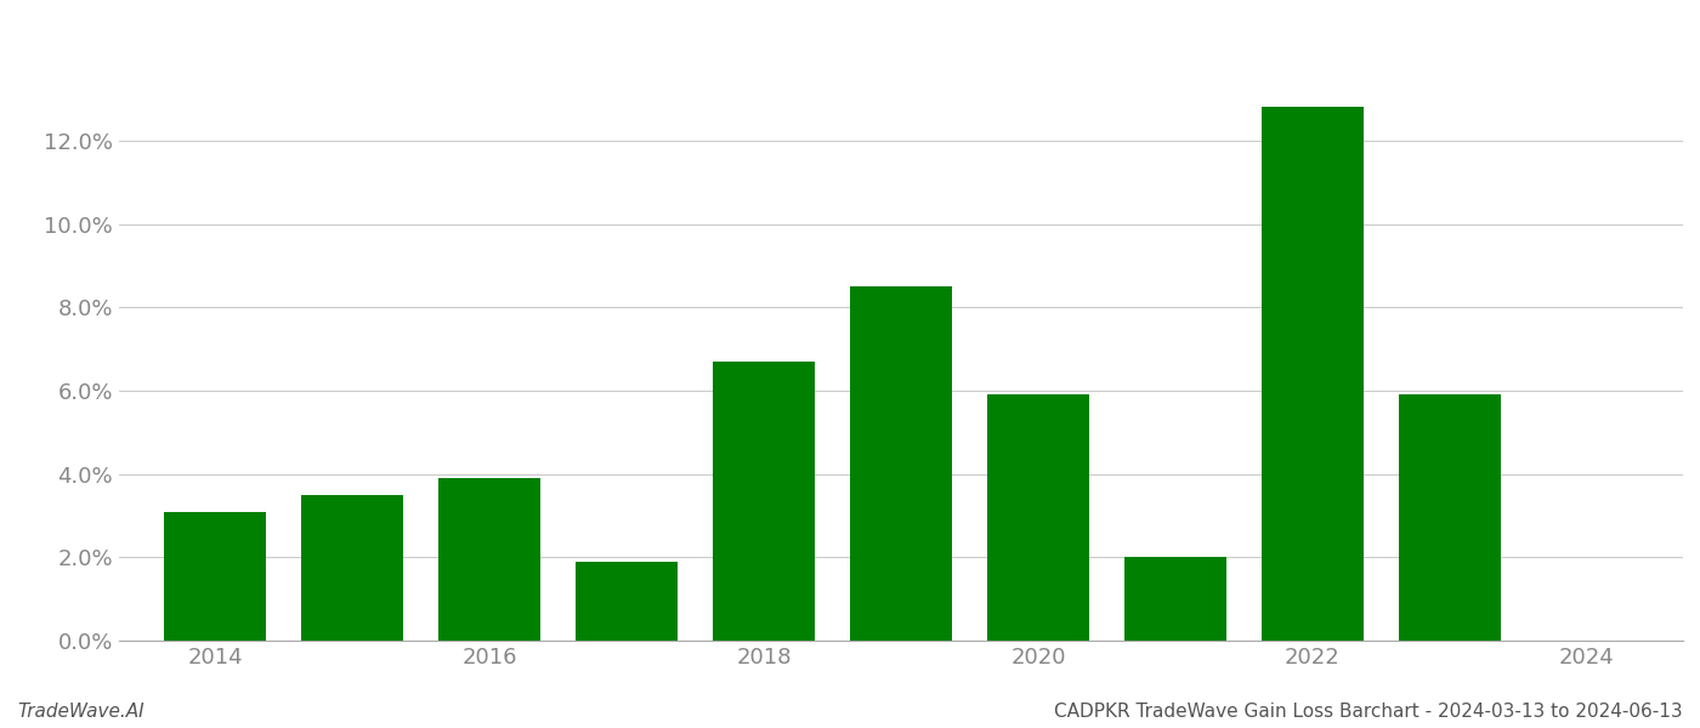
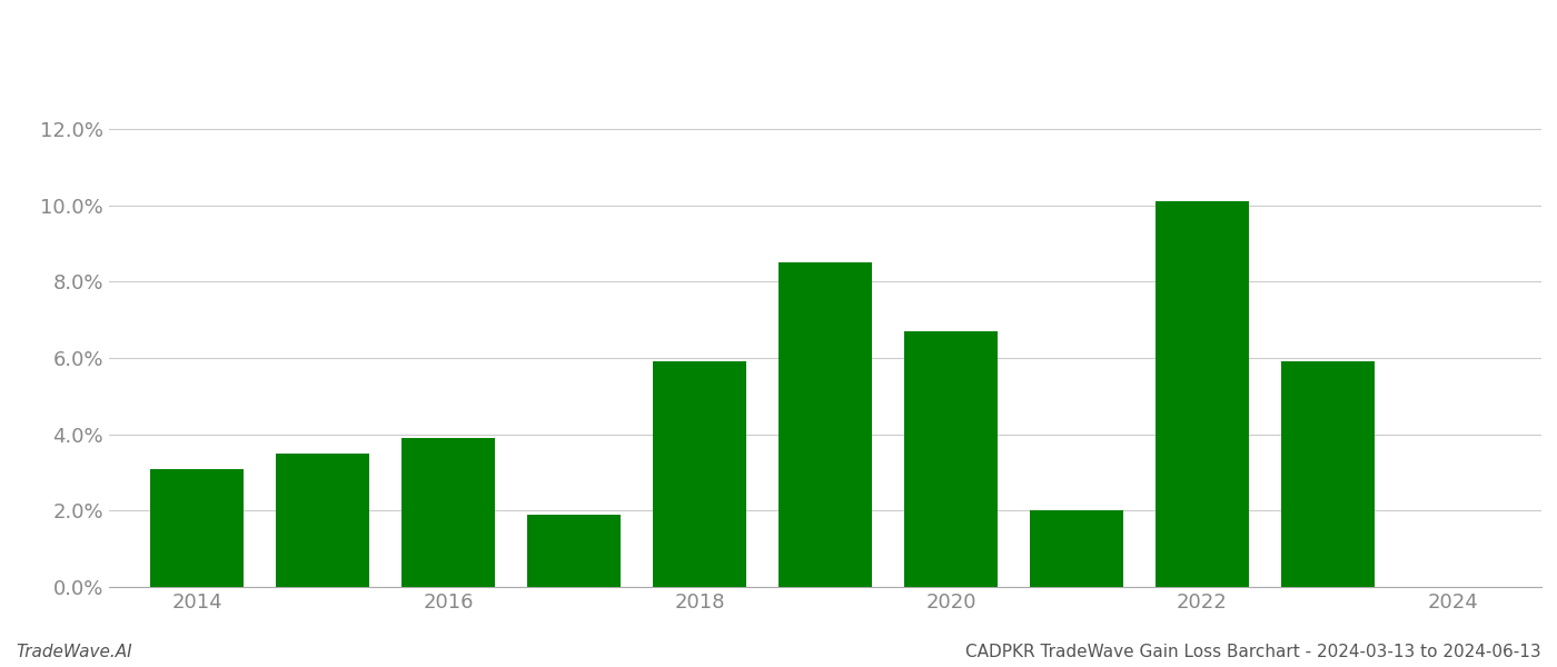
2018: 6.7% -> 5.9%
2020: 5.9% -> 6.7%
2022: 12.8% -> 10.1%
